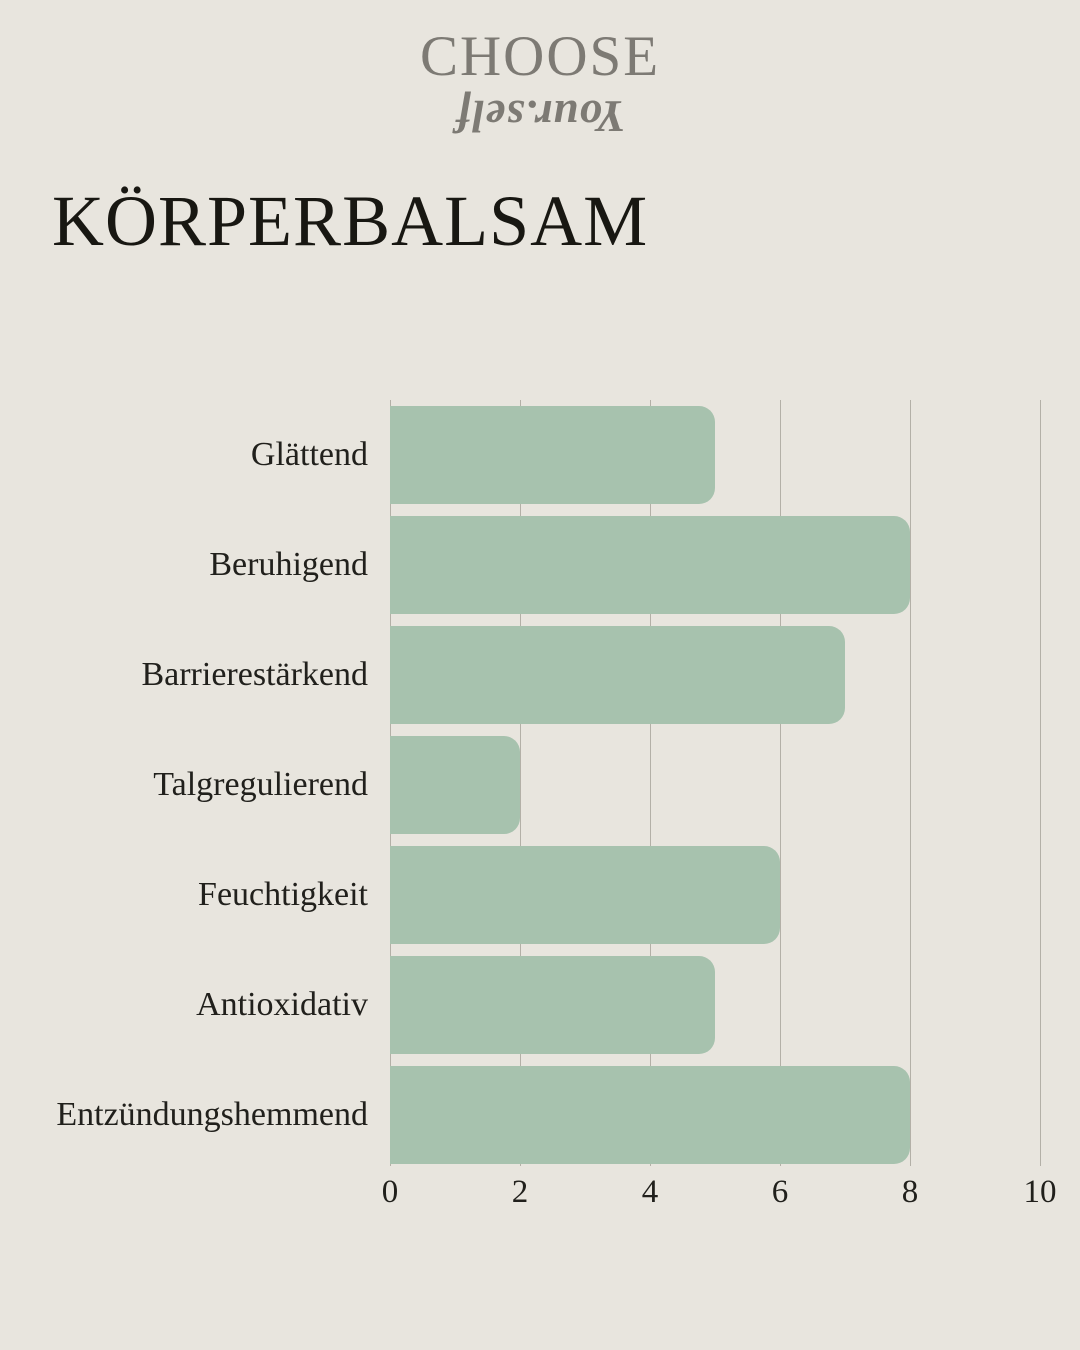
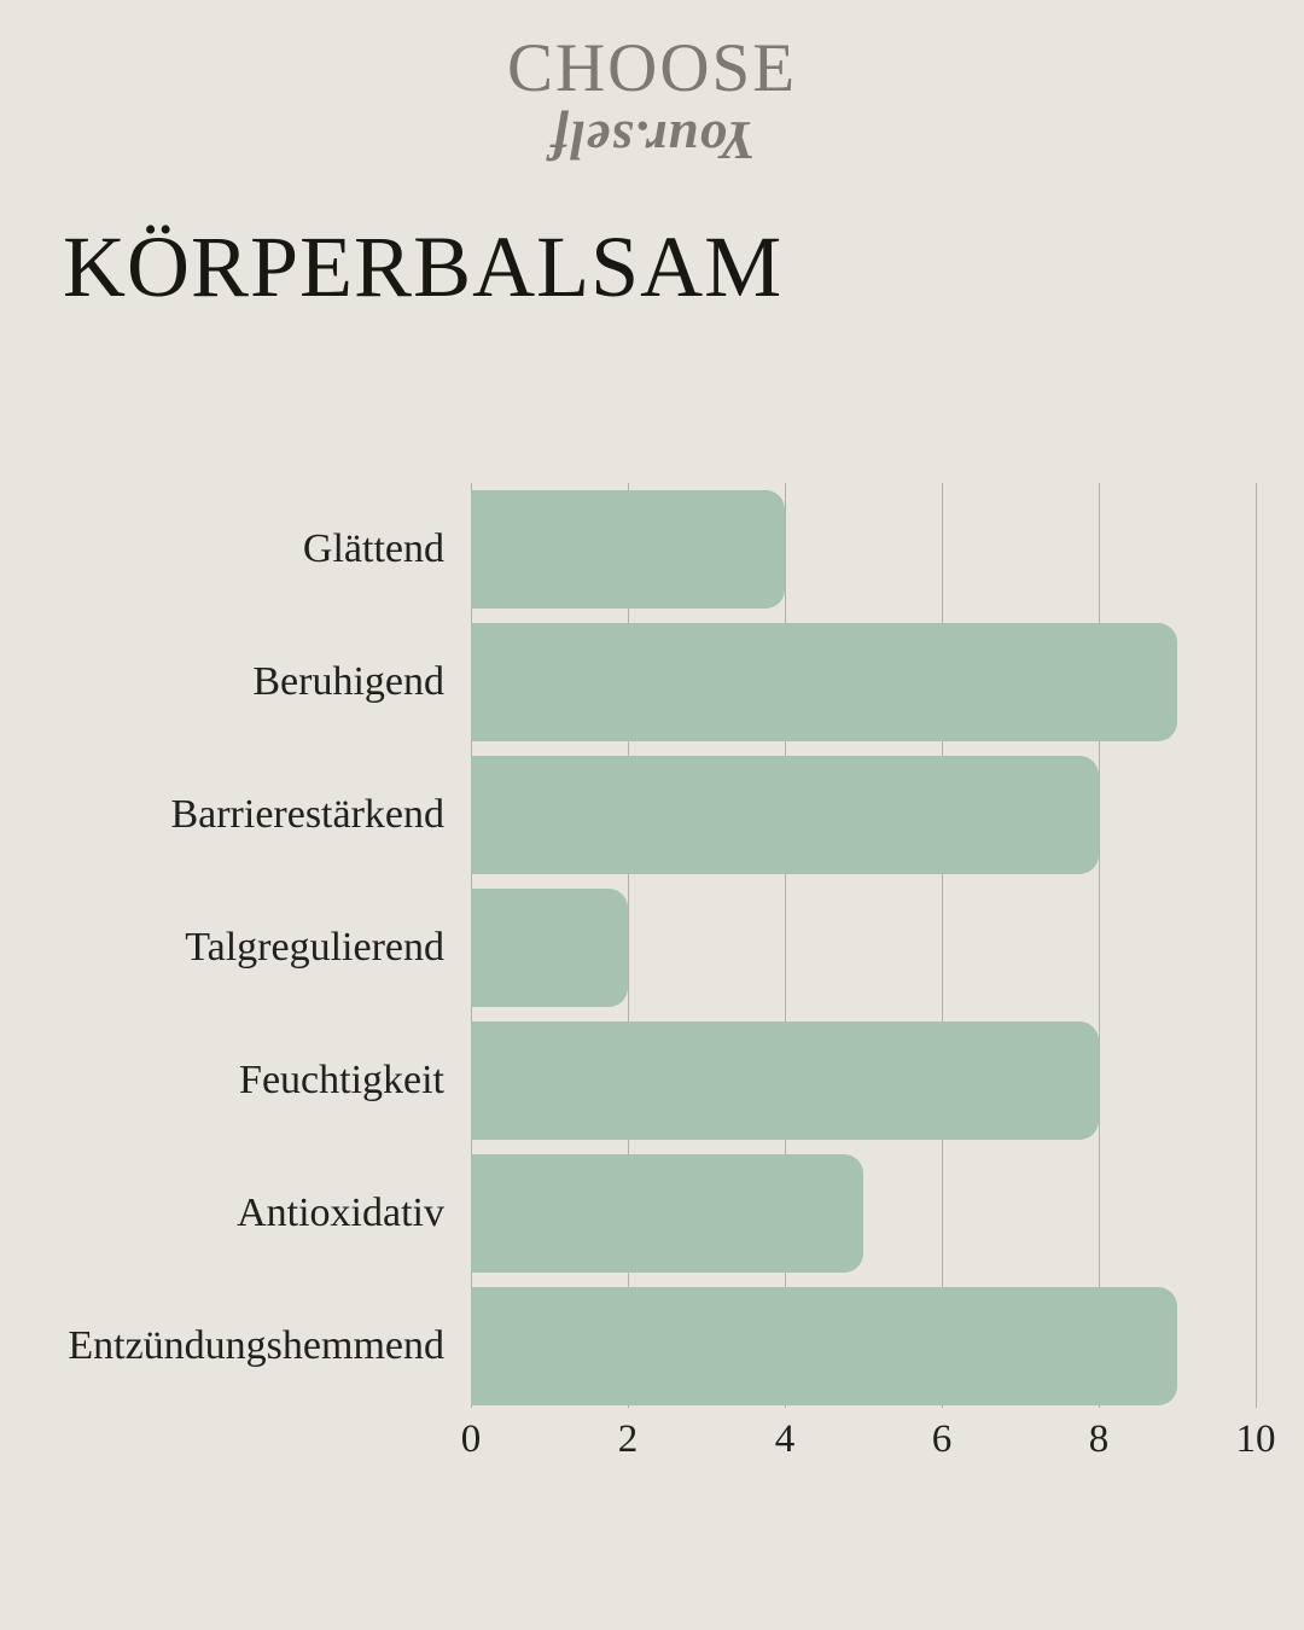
Glättend: 5 -> 4
Beruhigend: 8 -> 9
Barrierestärkend: 7 -> 8
Feuchtigkeit: 6 -> 8
Entzündungshemmend: 8 -> 9
